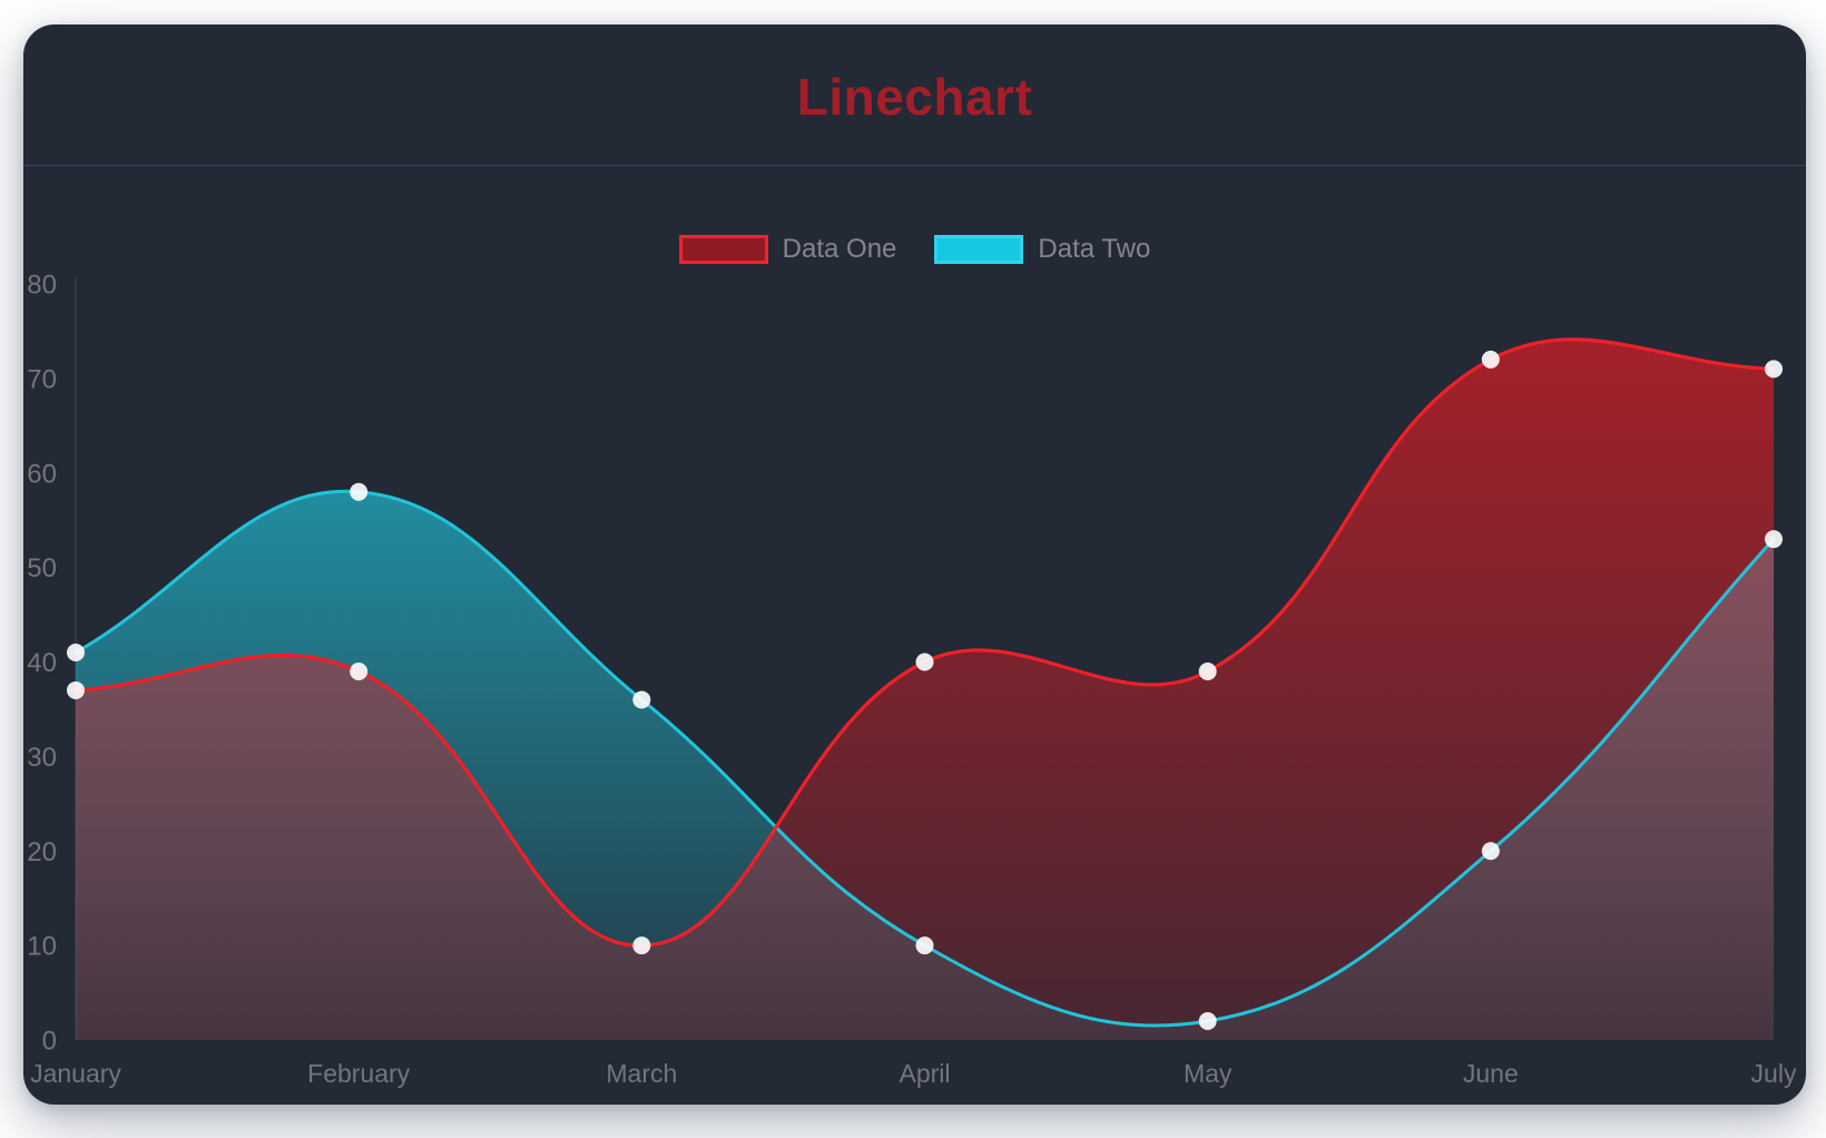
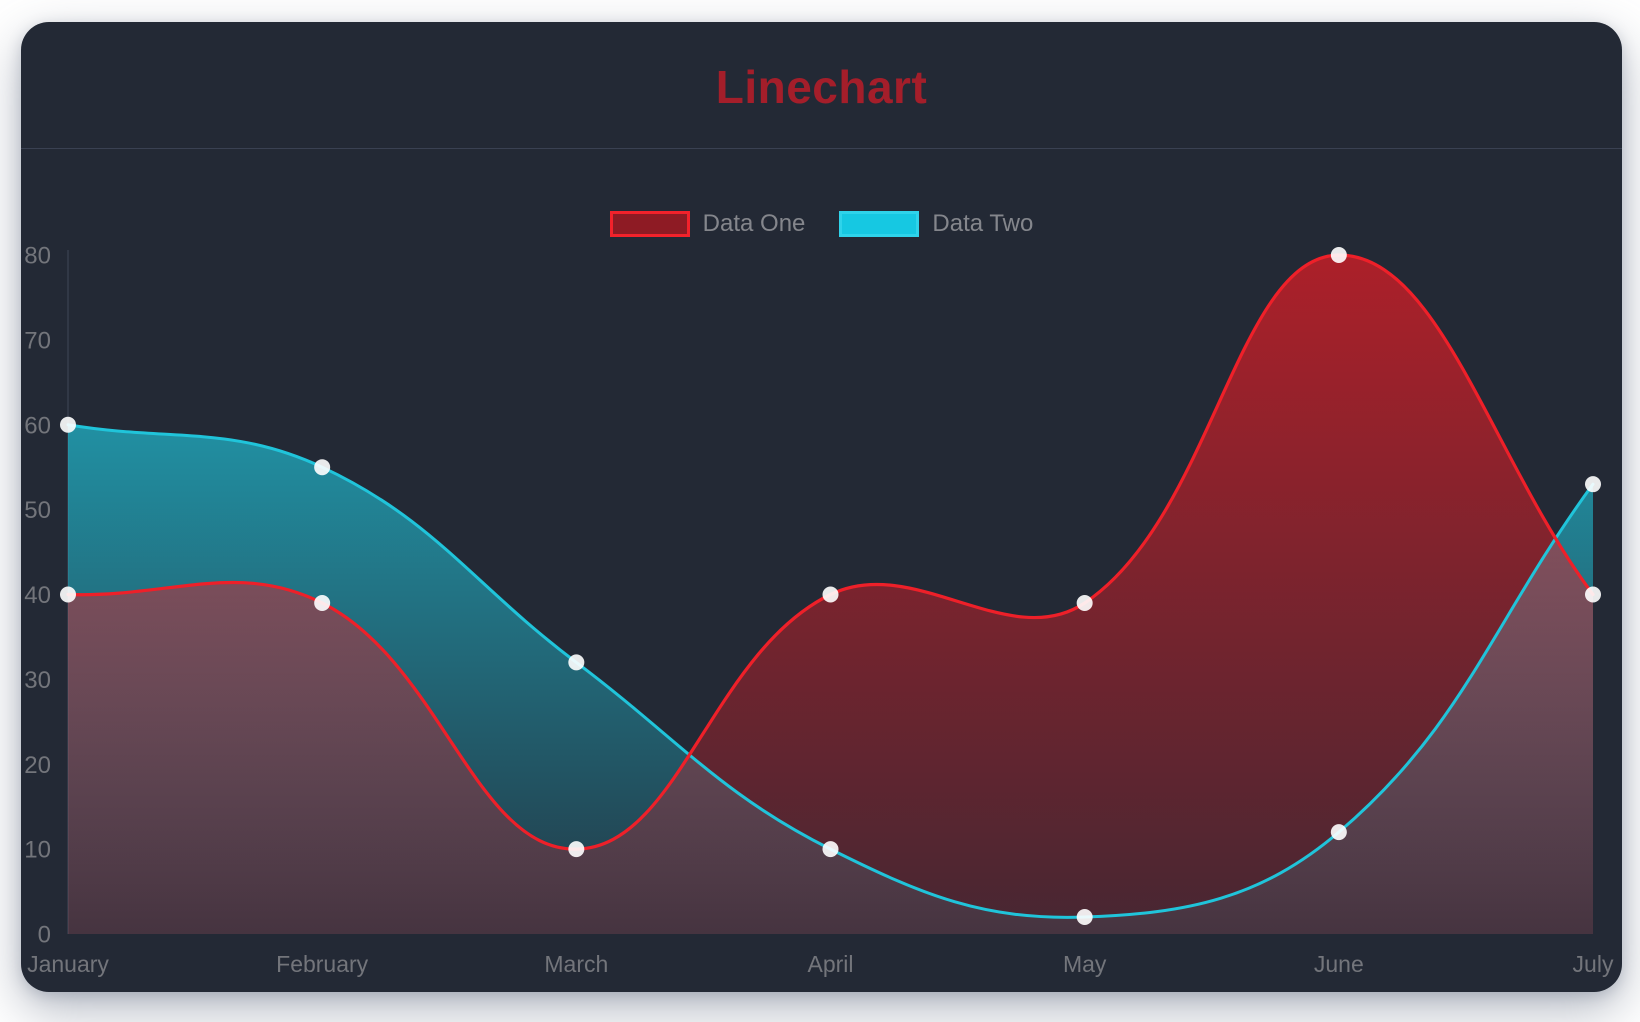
Data One/January: 37 -> 40
Data Two/January: 41 -> 60
Data Two/February: 58 -> 55
Data Two/March: 36 -> 32
Data One/June: 72 -> 80
Data Two/June: 20 -> 12
Data One/July: 71 -> 40
